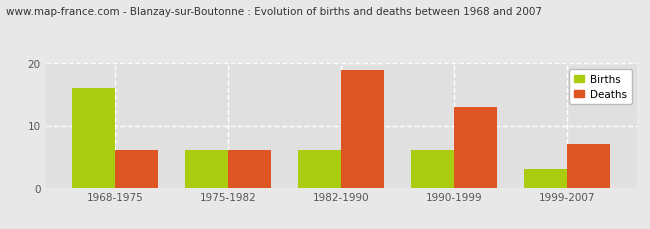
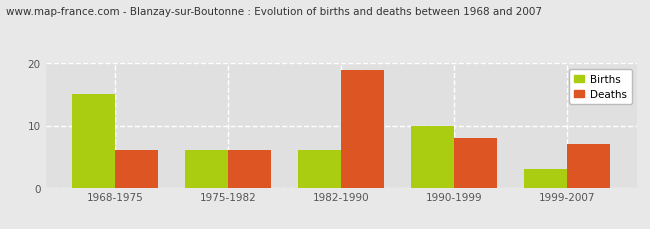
Births/1968-1975: 16 -> 15
Births/1990-1999: 6 -> 10
Deaths/1990-1999: 13 -> 8
